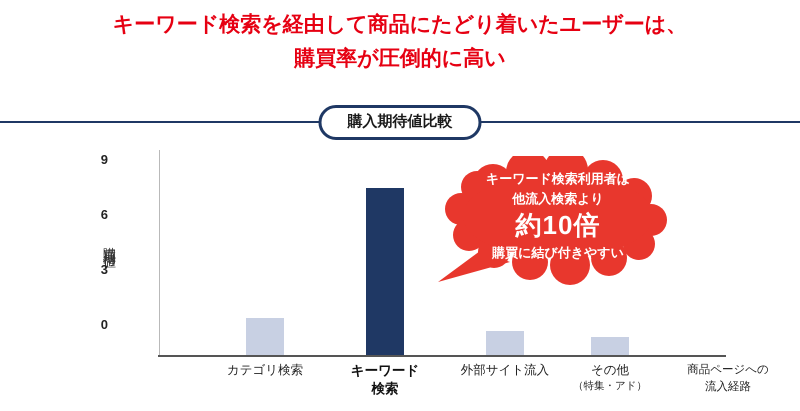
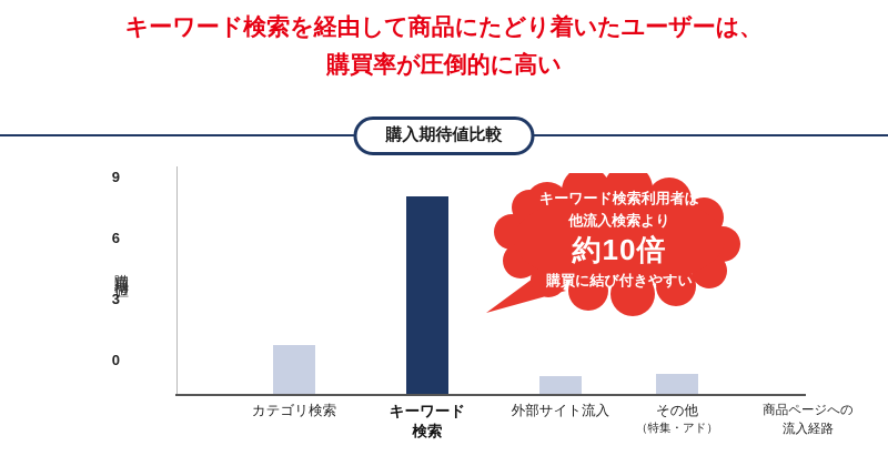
カテゴリ検索: 0.4 -> 0.8
キーワード検索: 7.5 -> 8.1
外部サイト流入: -0.3 -> -0.7
